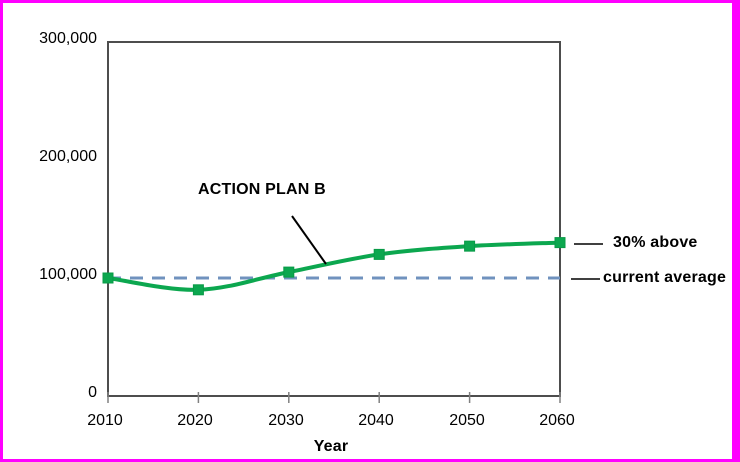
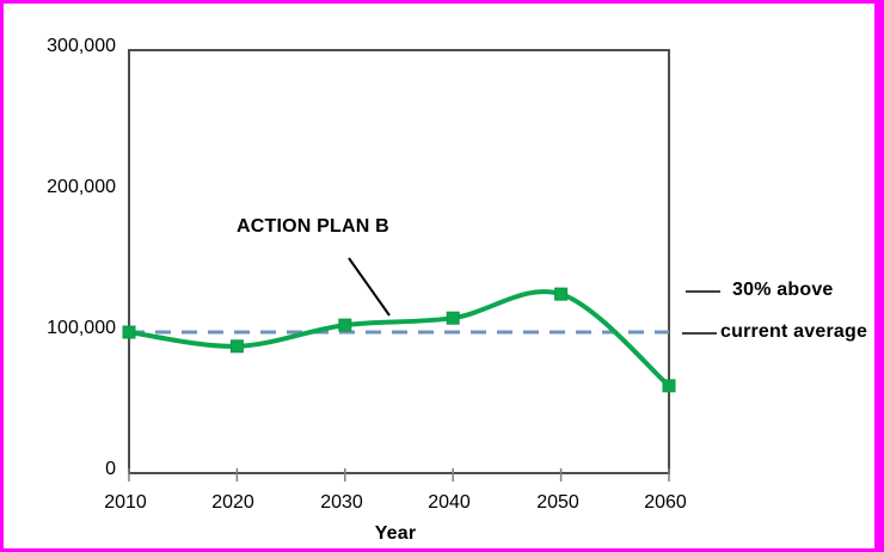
2040: 120000 -> 110000
2060: 130000 -> 62000
